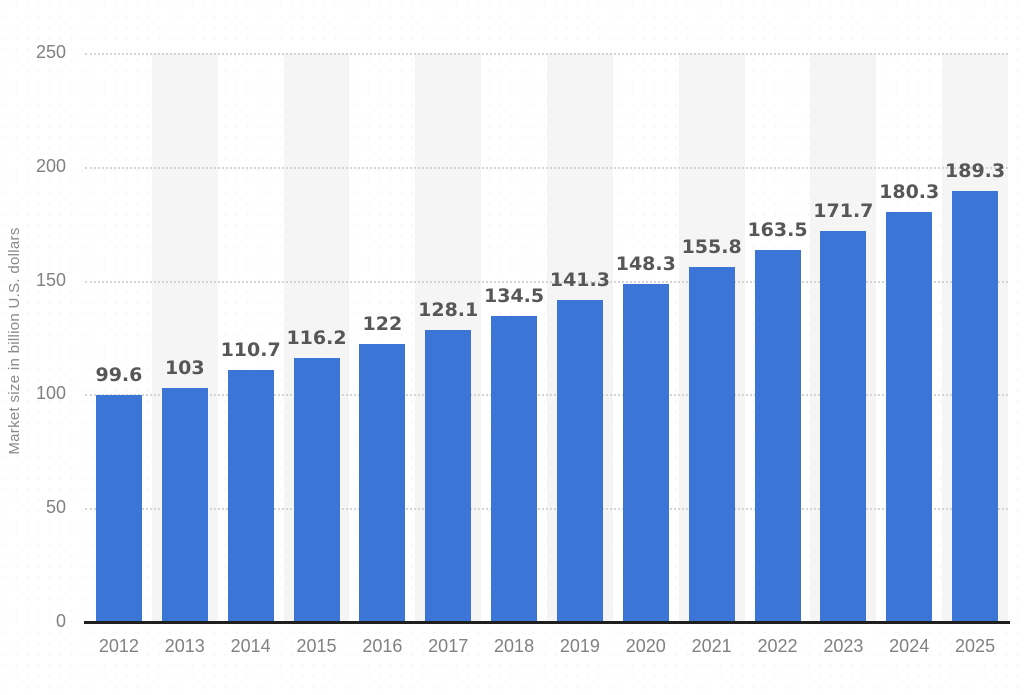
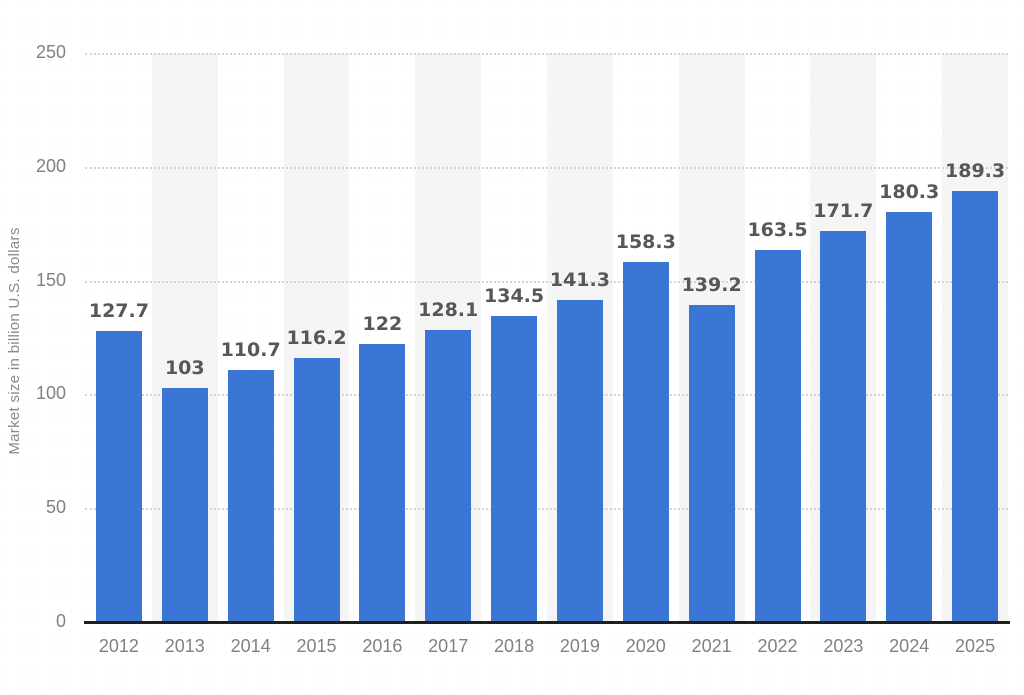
2012: 99.6 -> 127.7
2020: 148.3 -> 158.3
2021: 155.8 -> 139.2
